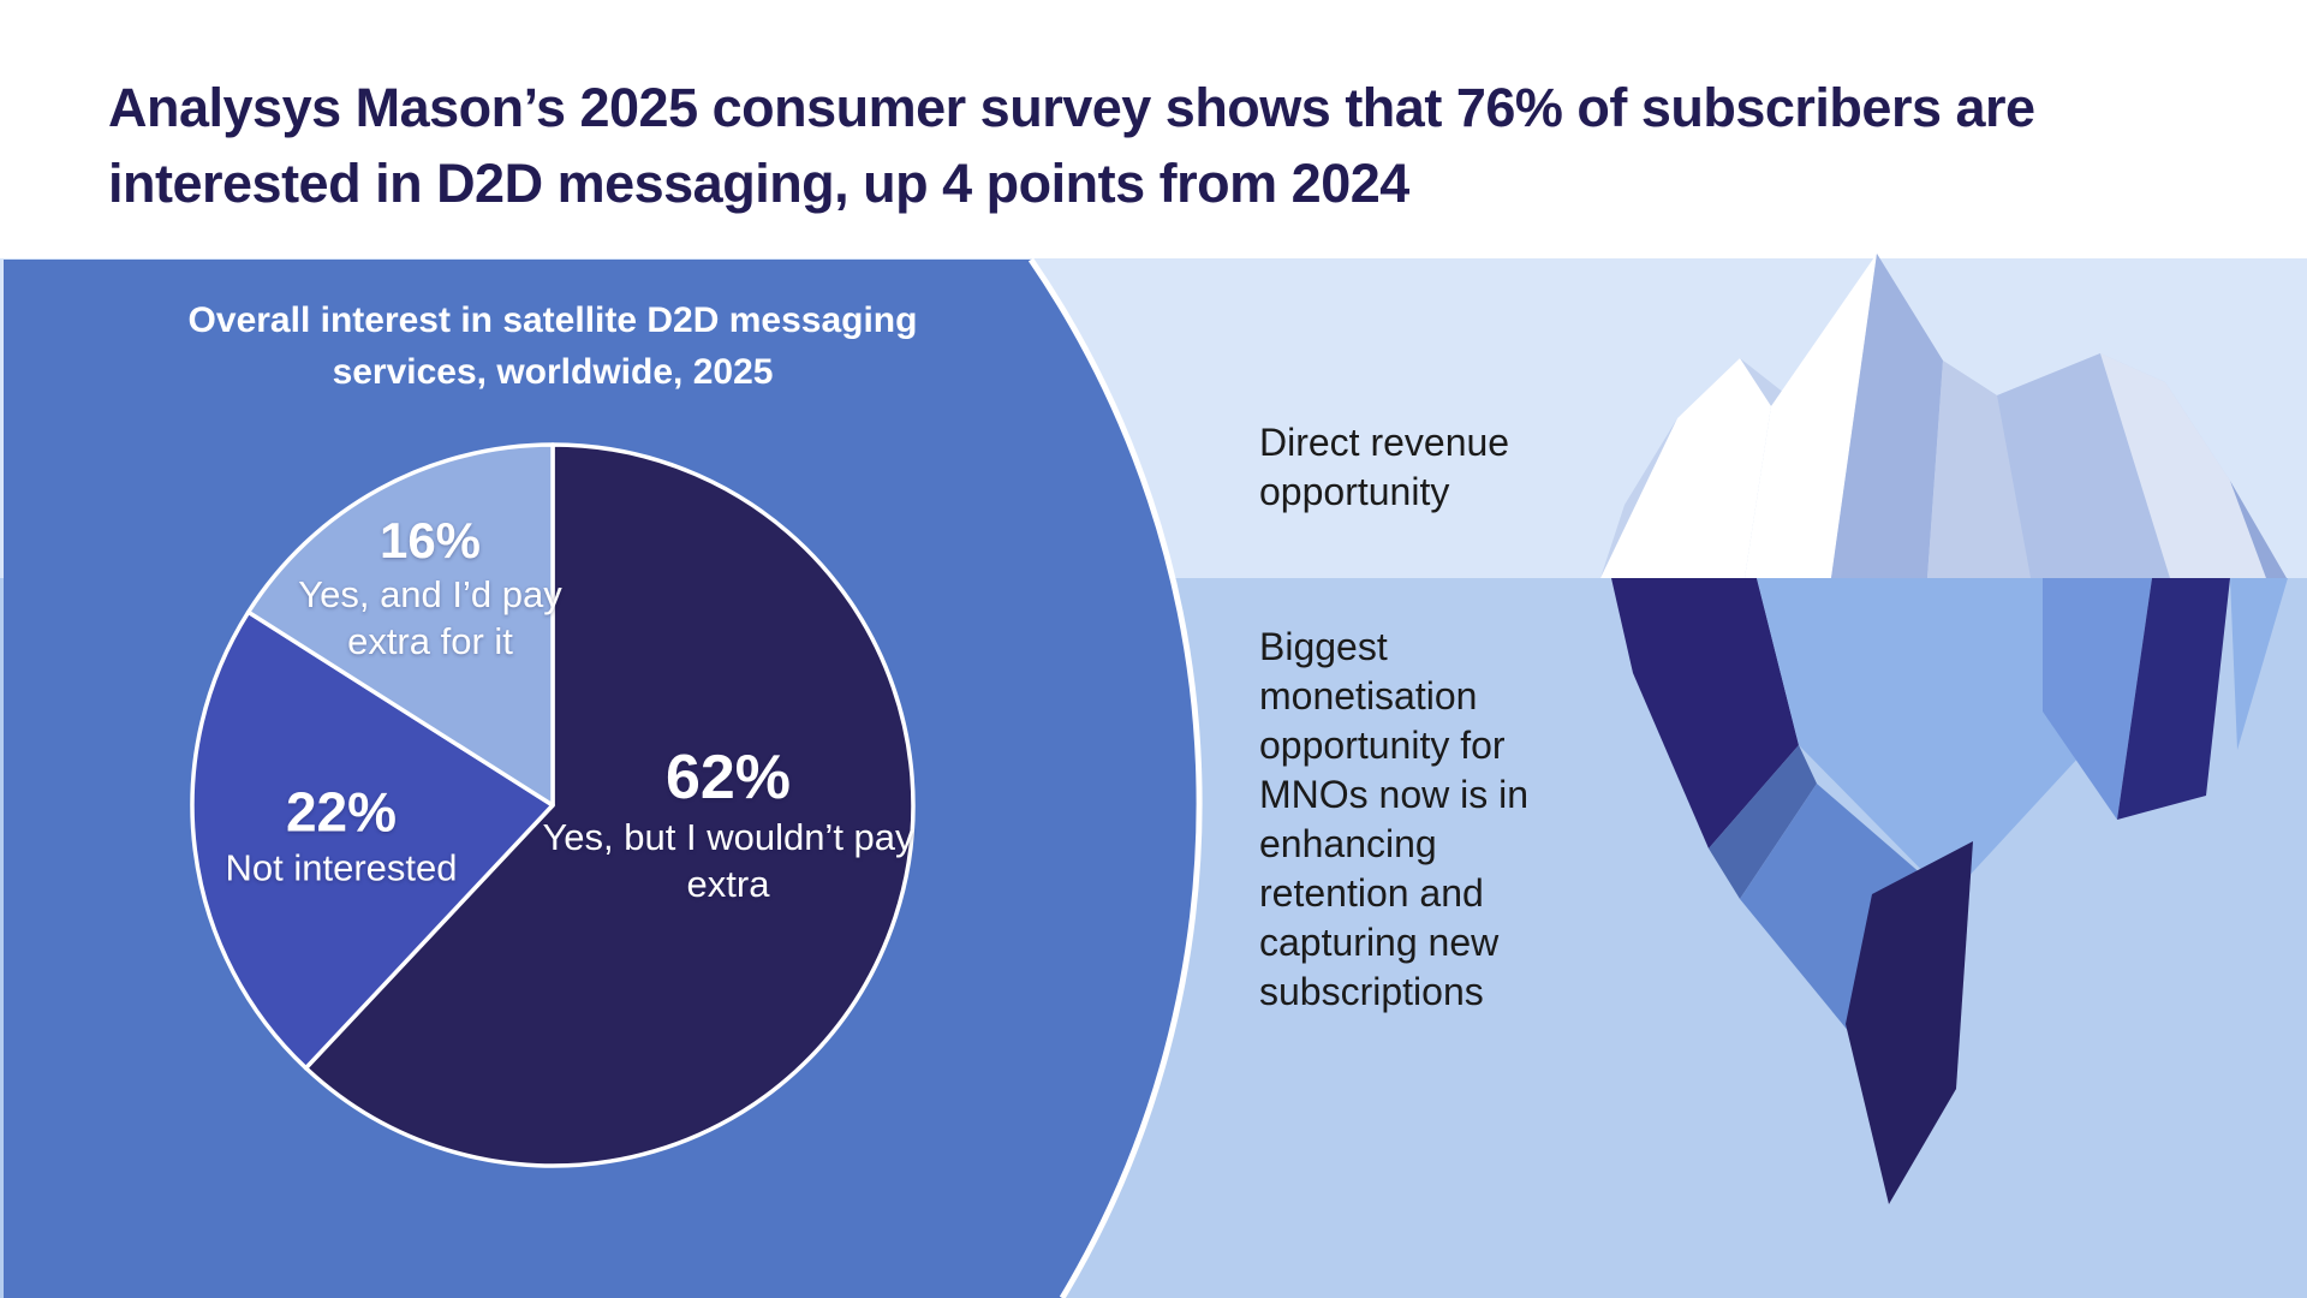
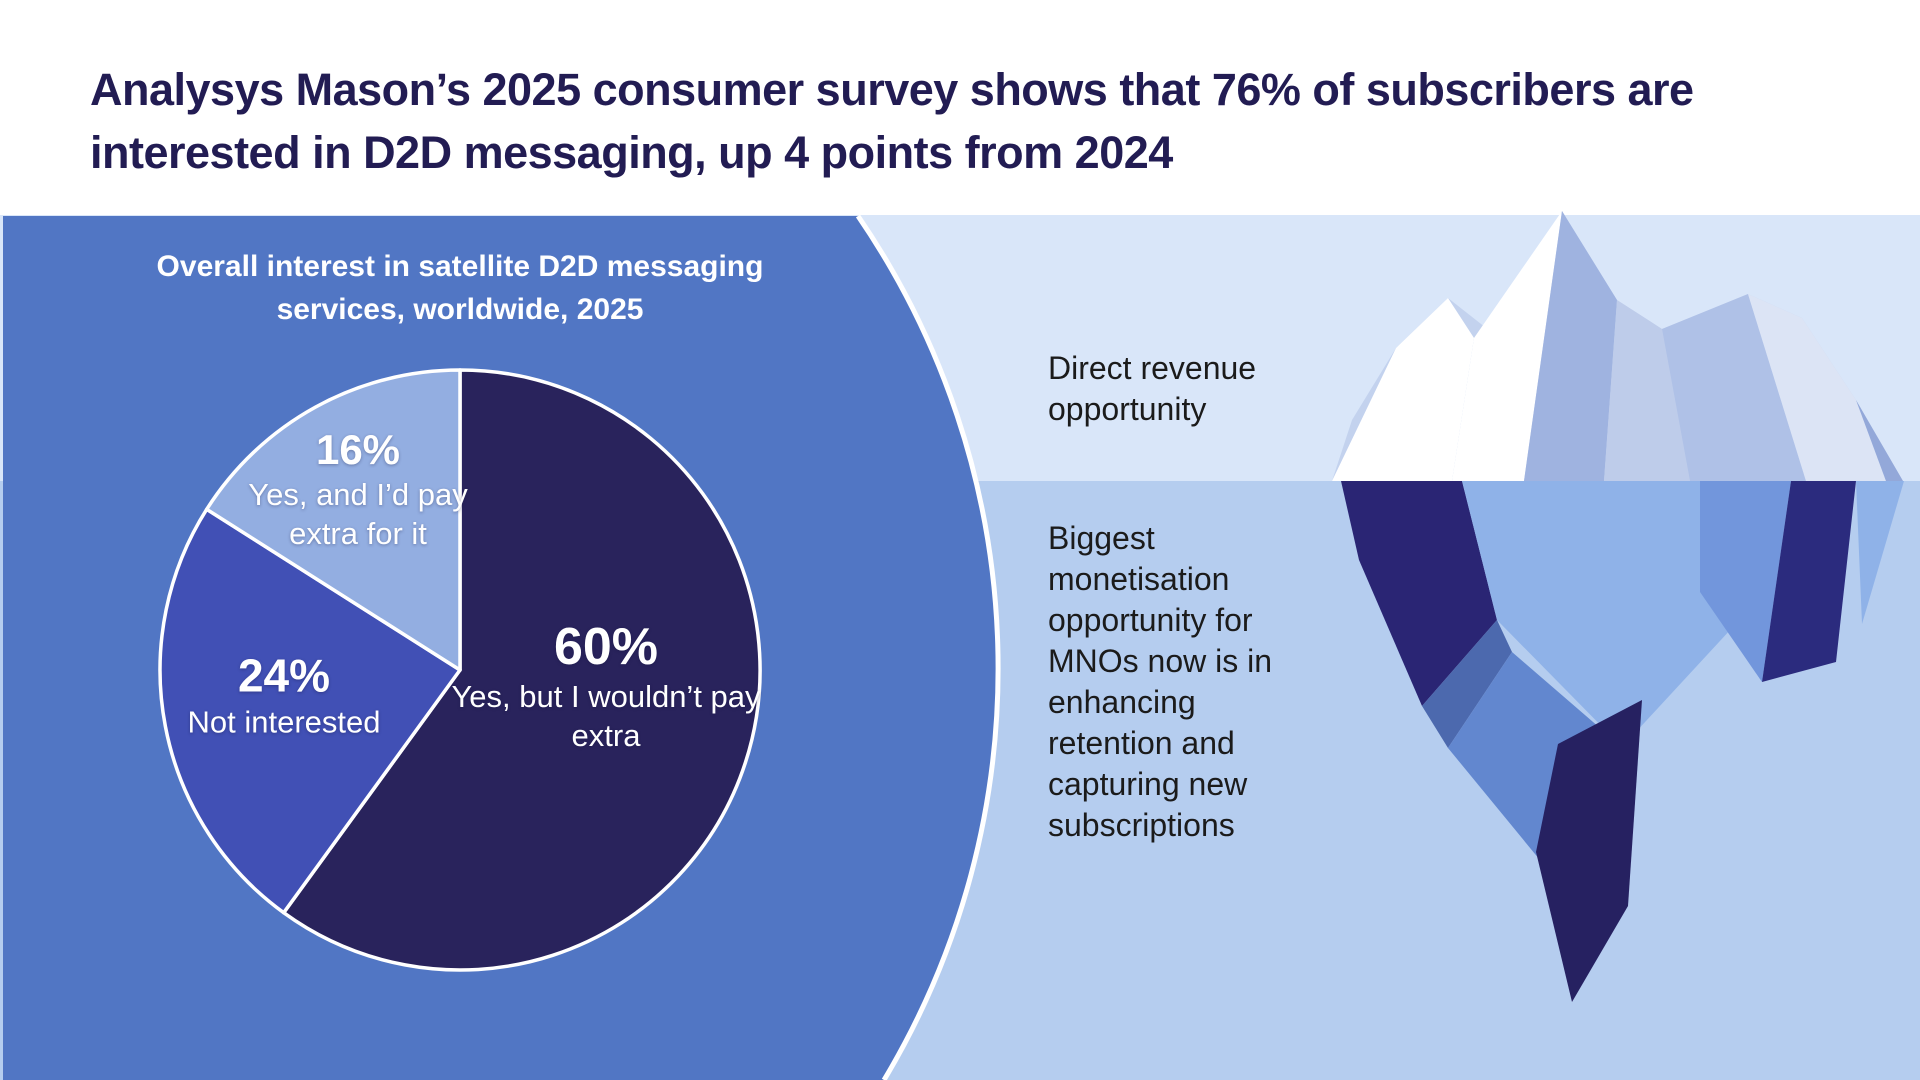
Yes, but I wouldn’t pay extra: 62% -> 60%
Not interested: 22% -> 24%
